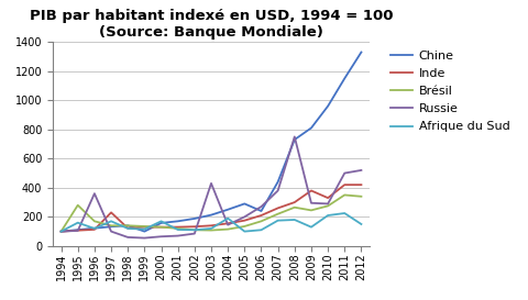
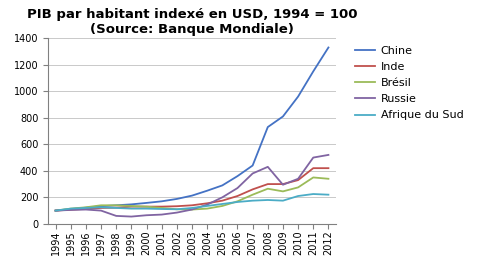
Brésil/1995: 280 -> 120
Afrique du Sud/1995: 160 -> 120
Brésil/1996: 170 -> 120
Russie/1996: 360 -> 110
Inde/1997: 230 -> 120
Afrique du Sud/1997: 170 -> 120
Chine/1999: 100 -> 150
Afrique du Sud/2000: 170 -> 120
Russie/2003: 430 -> 110
Afrique du Sud/2004: 190 -> 140
Afrique du Sud/2005: 100 -> 150
Chine/2006: 240 -> 360
Afrique du Sud/2006: 110 -> 160
Russie/2008: 750 -> 430
Inde/2009: 380 -> 300
Afrique du Sud/2009: 130 -> 180
Russie/2010: 290 -> 340
Afrique du Sud/2012: 150 -> 220
